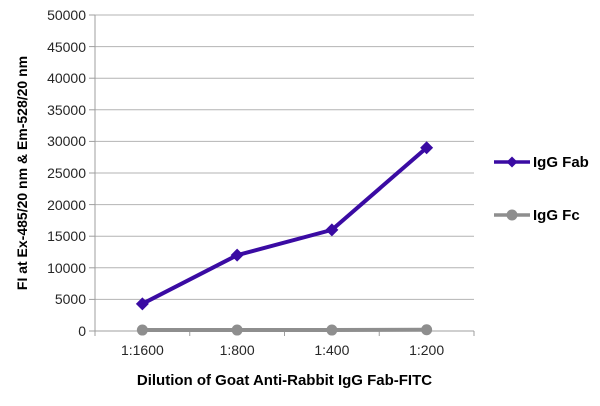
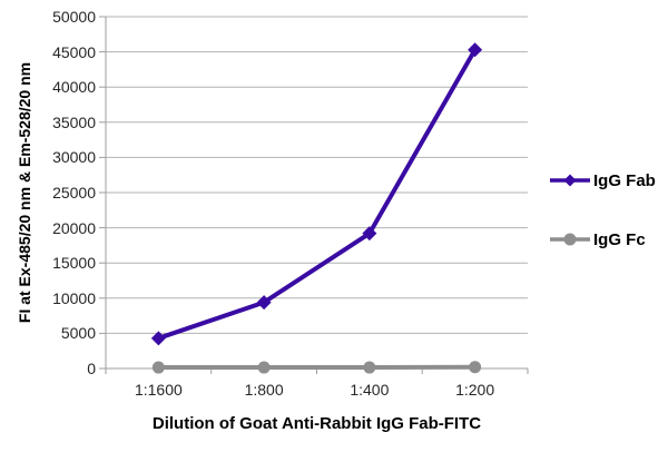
IgG Fab/1:800: 12000 -> 9000
IgG Fab/1:400: 16000 -> 19000
IgG Fab/1:200: 29000 -> 45000
